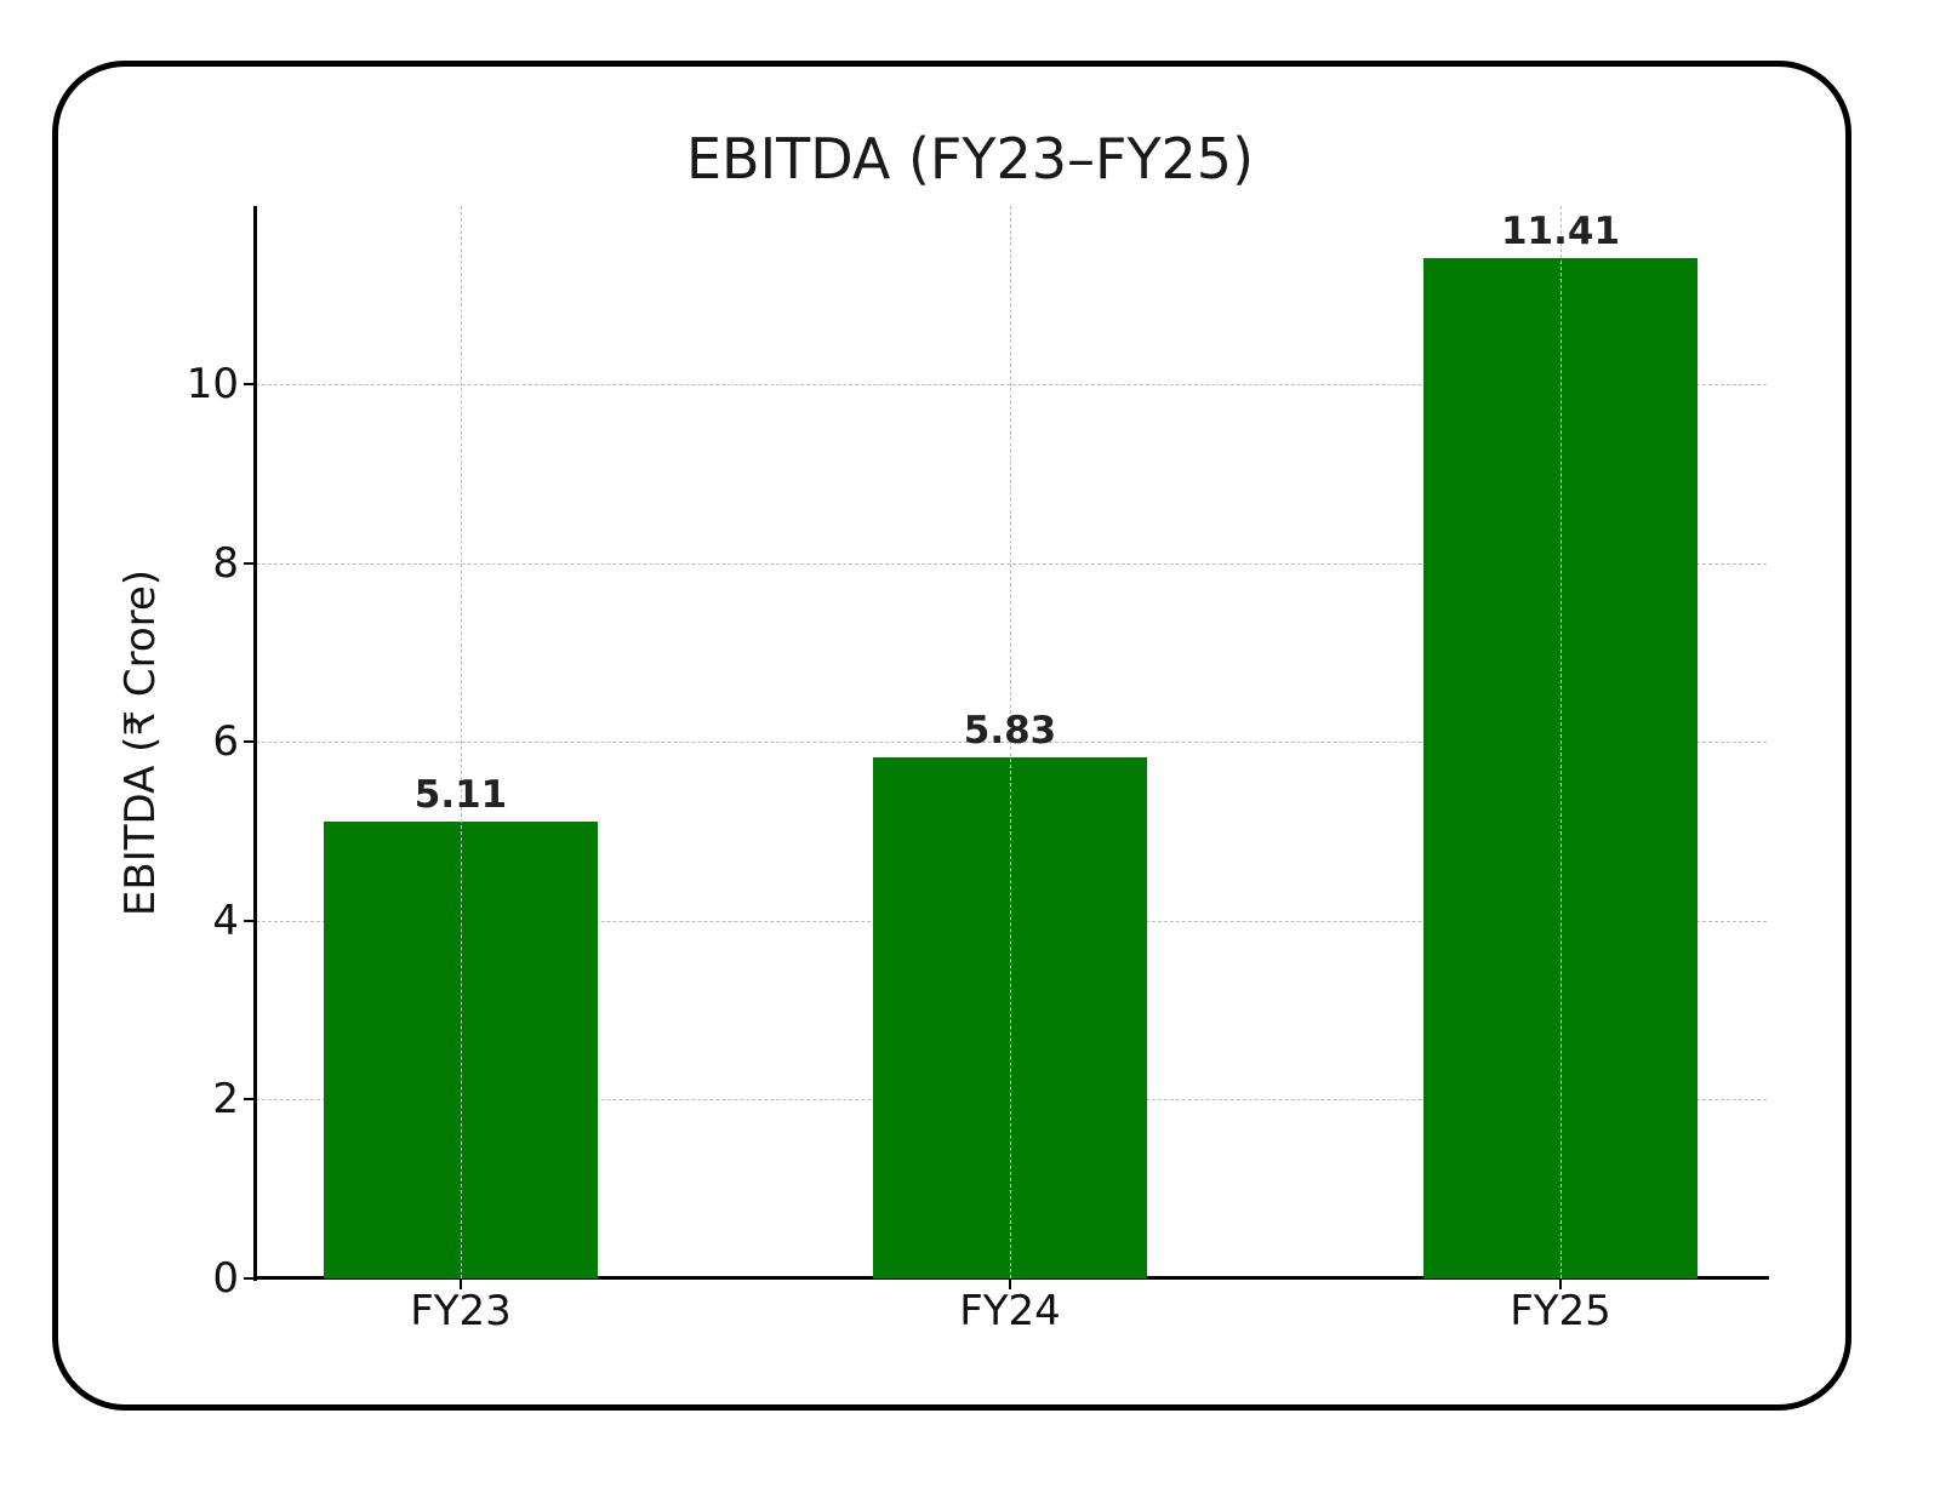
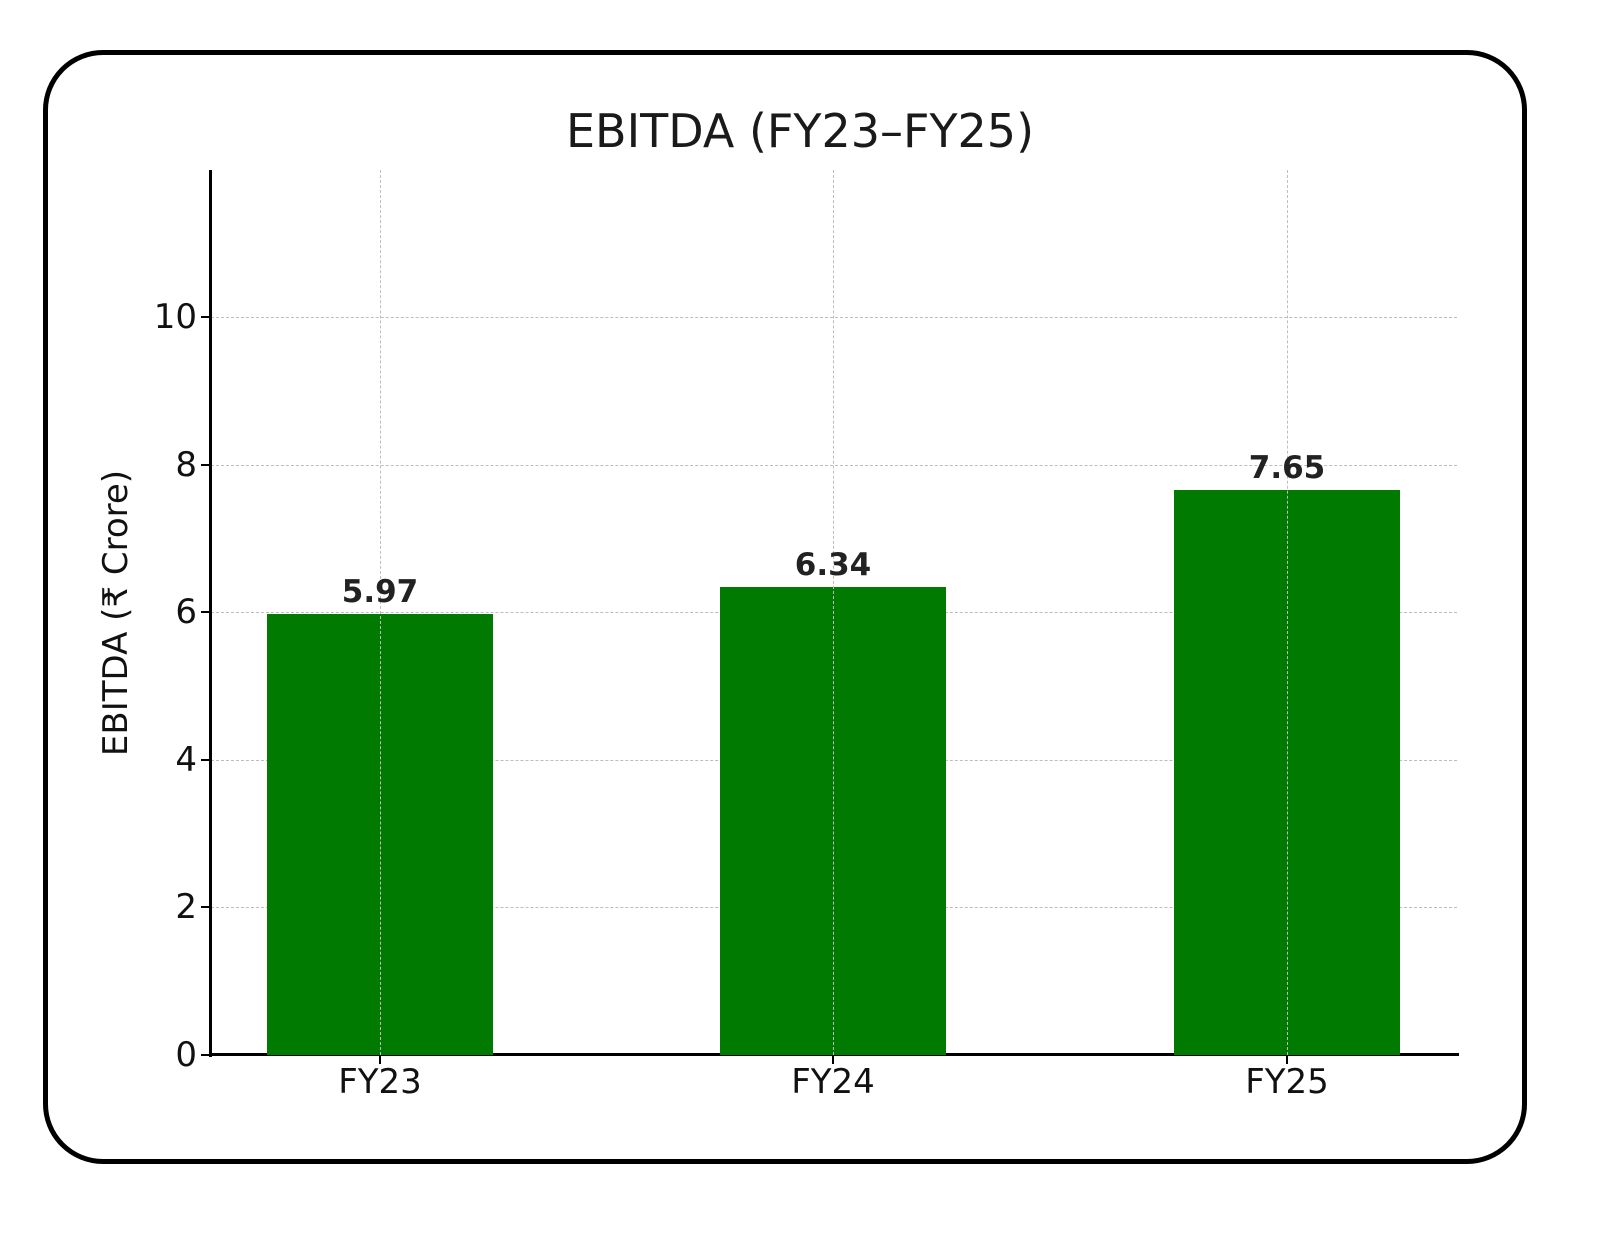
FY23: 5.11 -> 5.97
FY24: 5.83 -> 6.34
FY25: 11.41 -> 7.65
